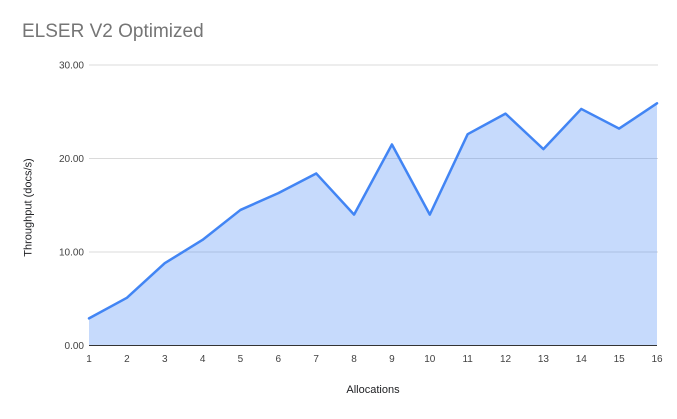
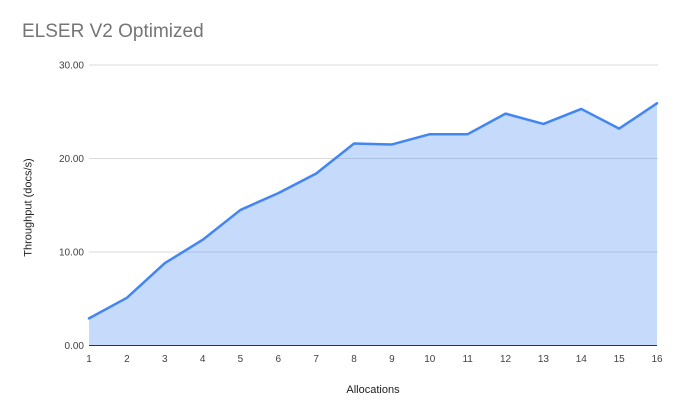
8: 14 -> 22
10: 14 -> 23
13: 21 -> 24
